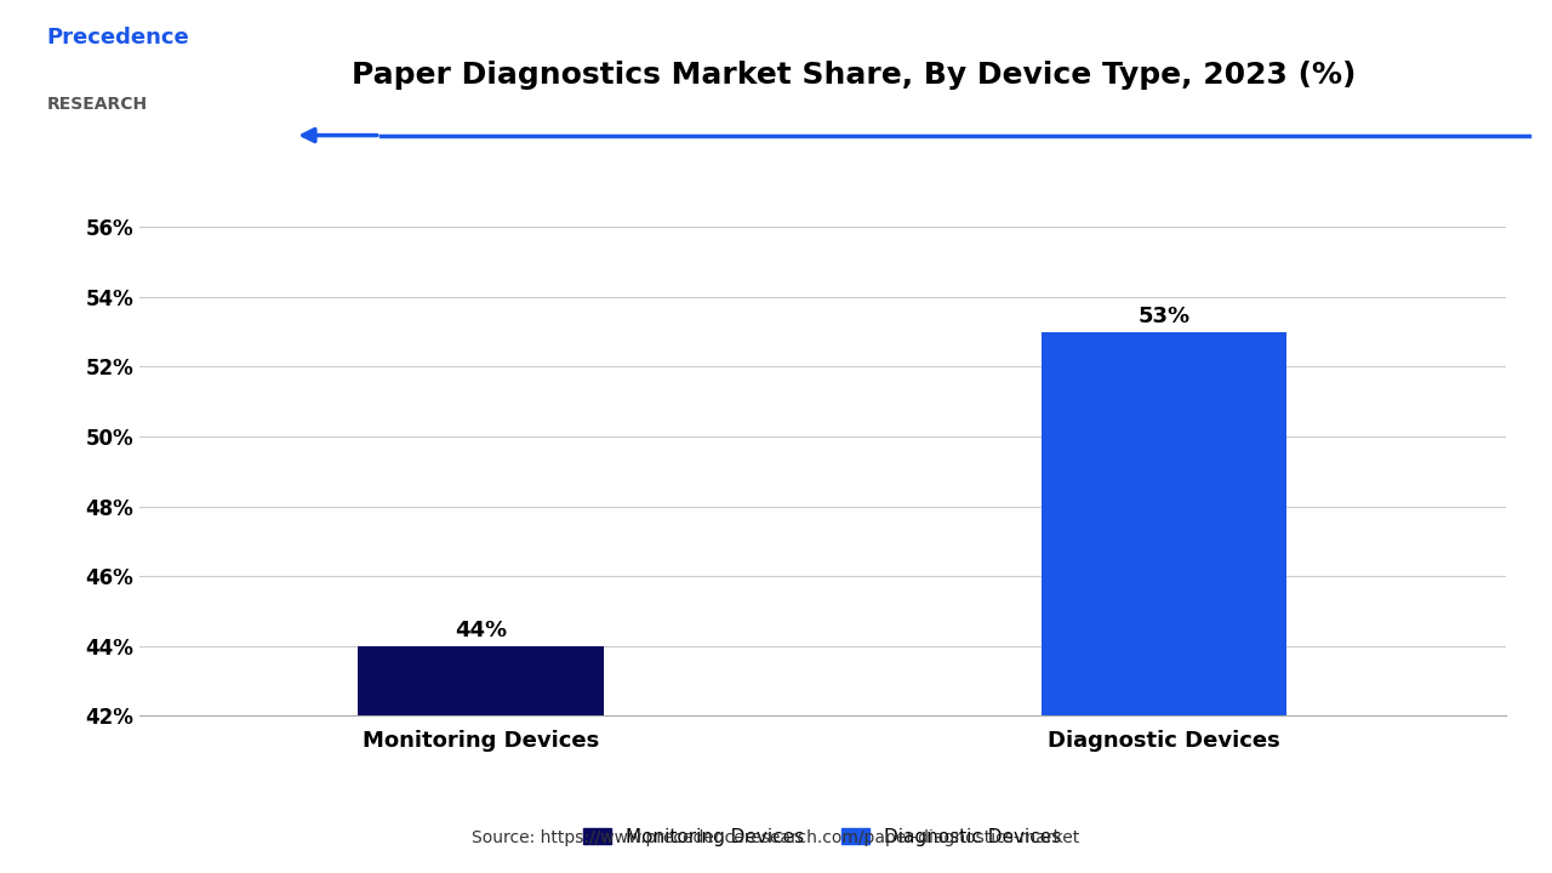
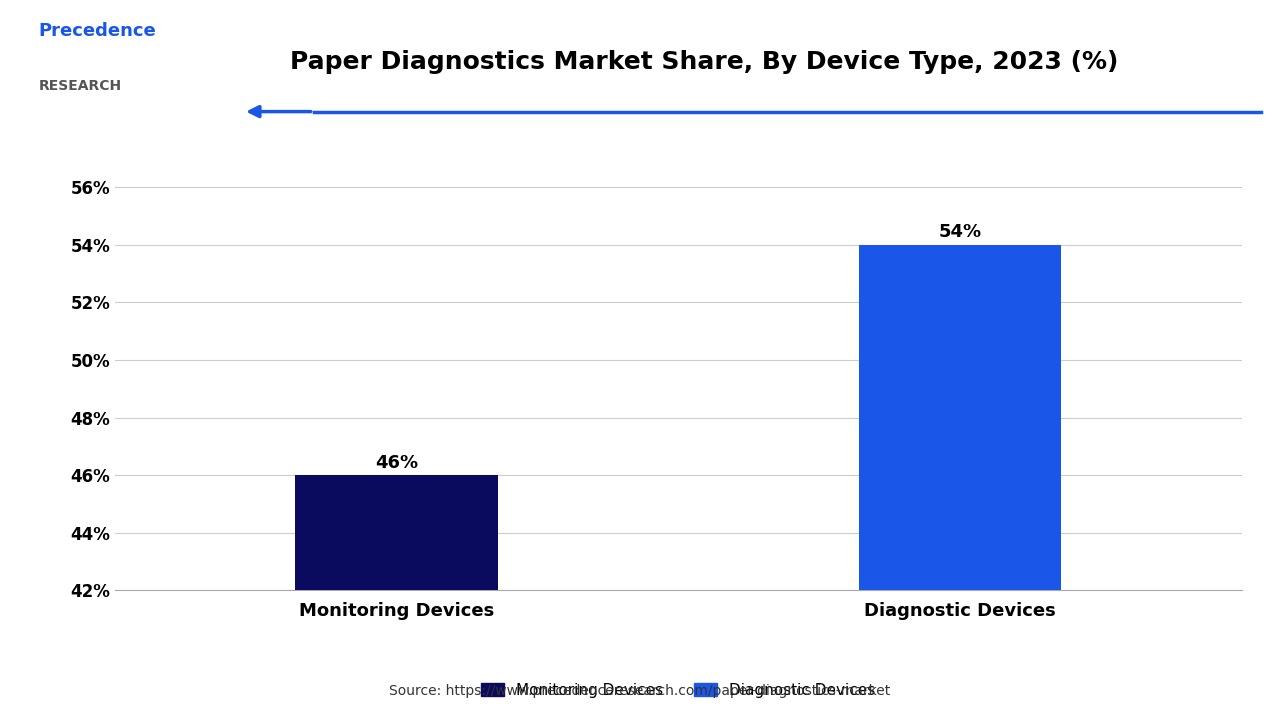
Monitoring Devices: 44% -> 46%
Diagnostic Devices: 53% -> 54%
